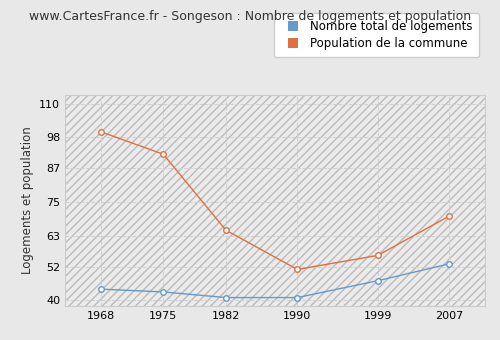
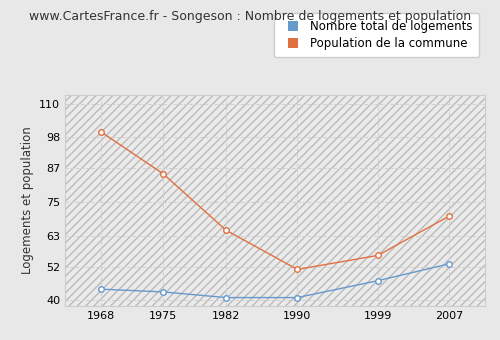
Population de la commune/1975: 92 -> 85
